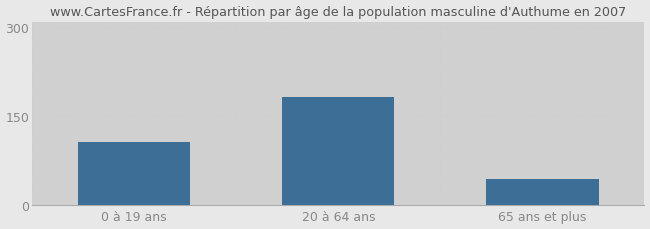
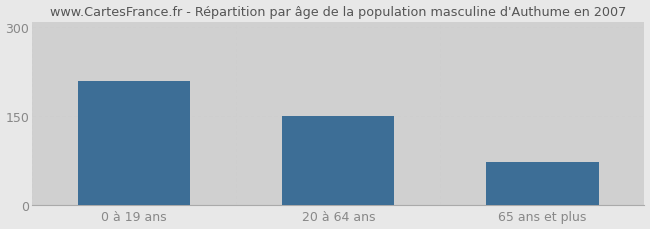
0 à 19 ans: 107 -> 210
20 à 64 ans: 183 -> 150
65 ans et plus: 43 -> 72
